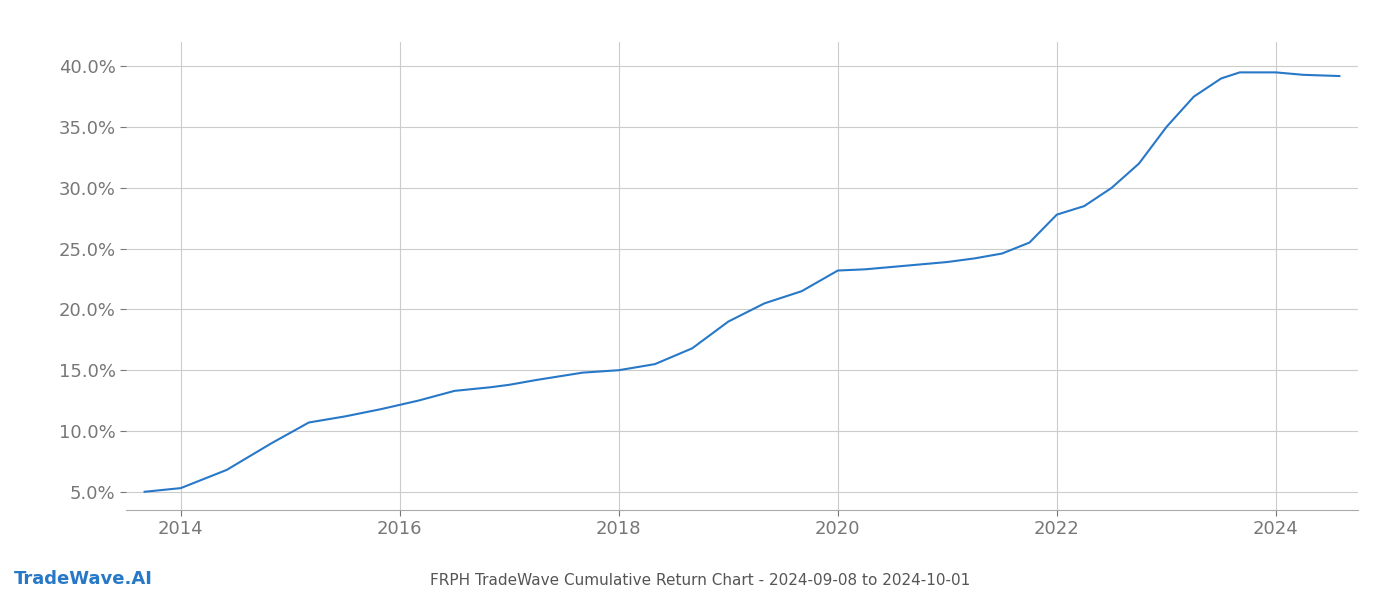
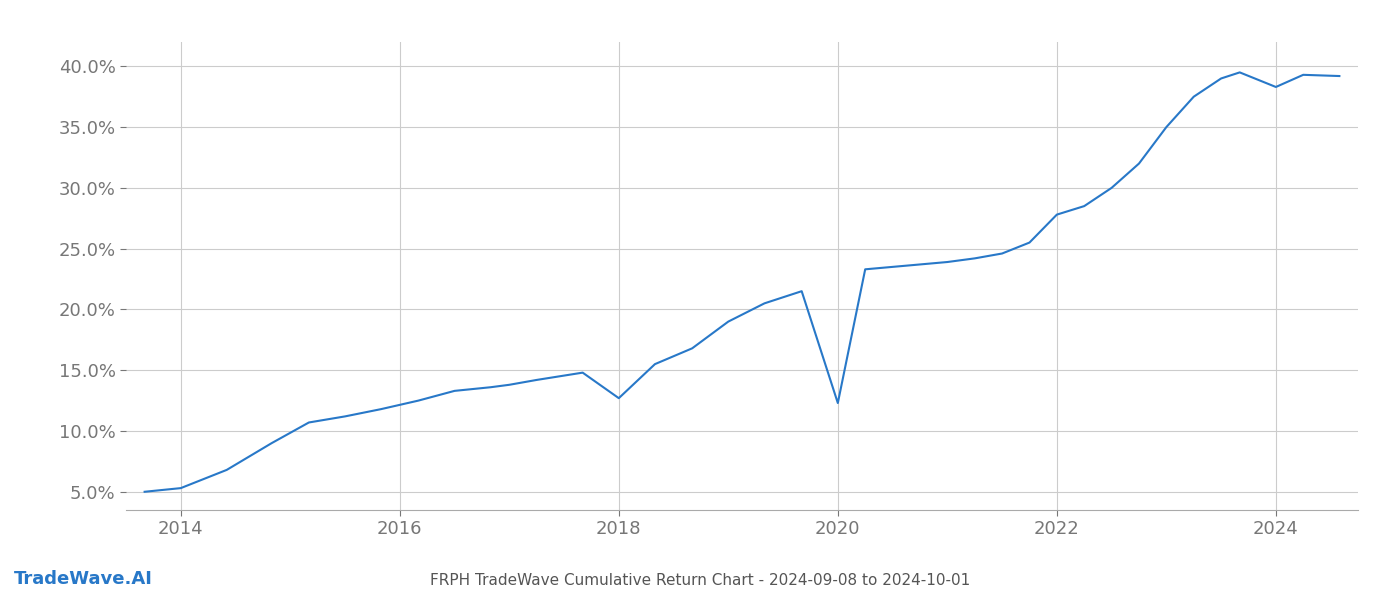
2018: 15.0% -> 12.7%
2020: 23.2% -> 12.3%
2024: 39.5% -> 38.3%
